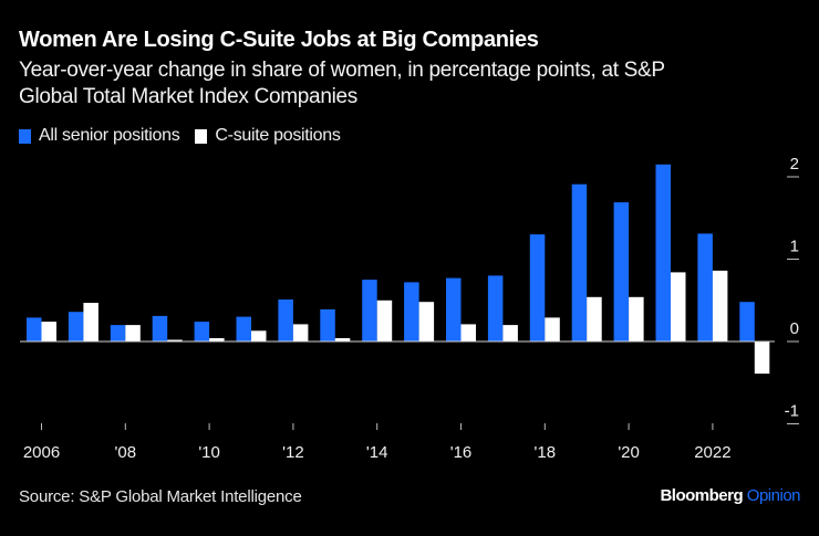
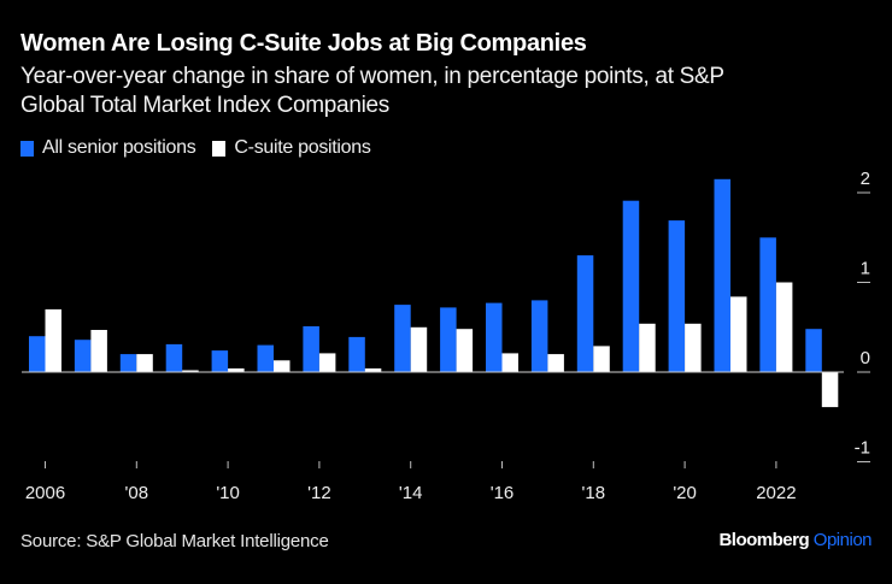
All senior positions/2006: 0.3 -> 0.4
C-suite positions/2006: 0.2 -> 0.7
All senior positions/2022: 1.3 -> 1.5
C-suite positions/2022: 0.9 -> 1.0
